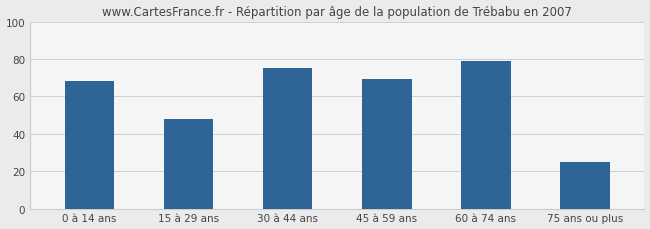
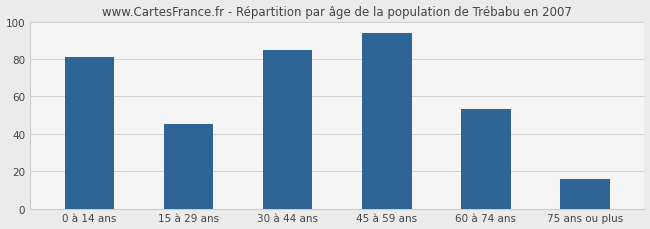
0 à 14 ans: 68 -> 81
15 à 29 ans: 48 -> 45
30 à 44 ans: 75 -> 85
45 à 59 ans: 69 -> 94
60 à 74 ans: 79 -> 53
75 ans ou plus: 25 -> 16
